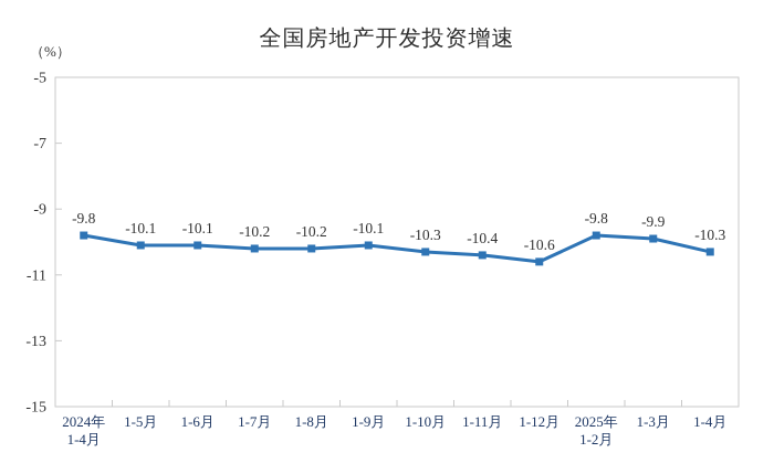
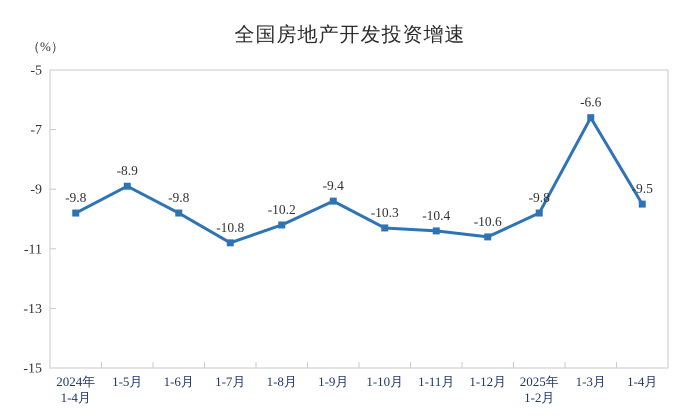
1-5月: -10.1 -> -8.9
1-6月: -10.1 -> -9.8
1-7月: -10.2 -> -10.8
1-9月: -10.1 -> -9.4
1-3月: -9.9 -> -6.6
1-4月: -10.3 -> -9.5
